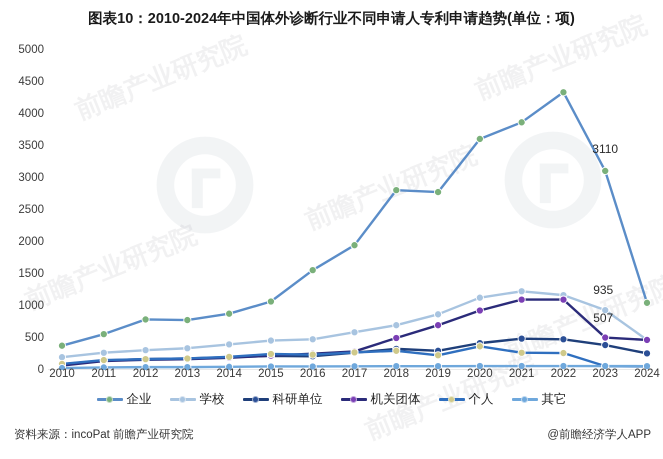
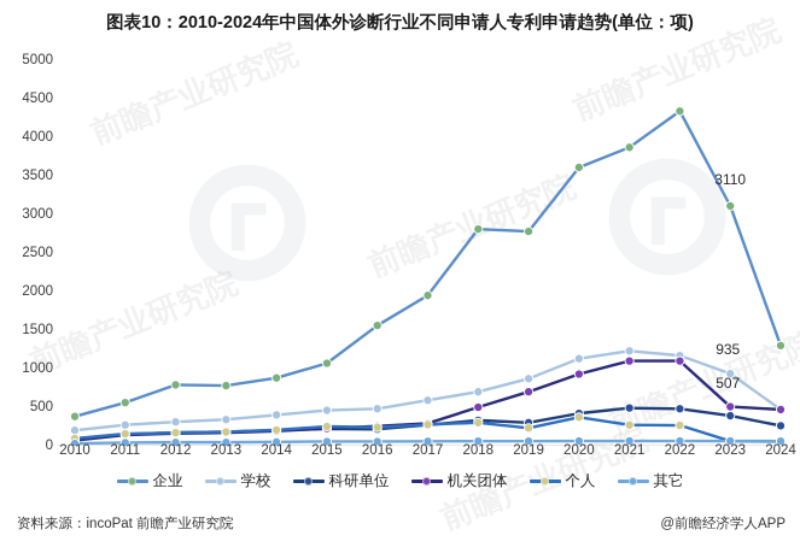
企业/2024: 1000 -> 1300
